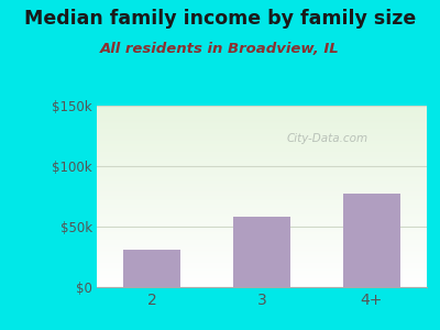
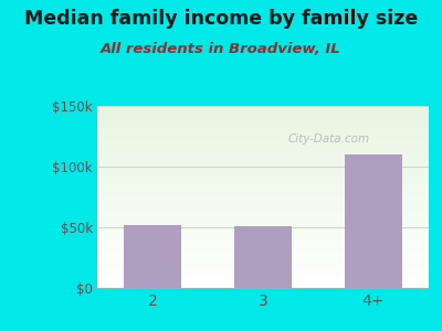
2: $31k -> $52k
3: $58k -> $51k
4+: $77k -> $110k
